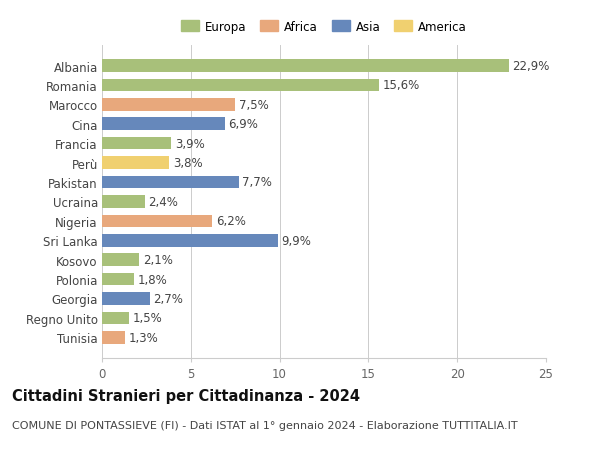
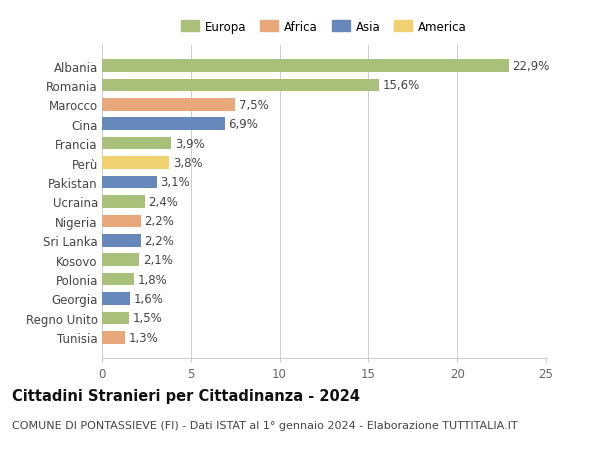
Pakistan: 7,7% -> 3,1%
Nigeria: 6,2% -> 2,2%
Sri Lanka: 9,9% -> 2,2%
Georgia: 2,7% -> 1,6%
